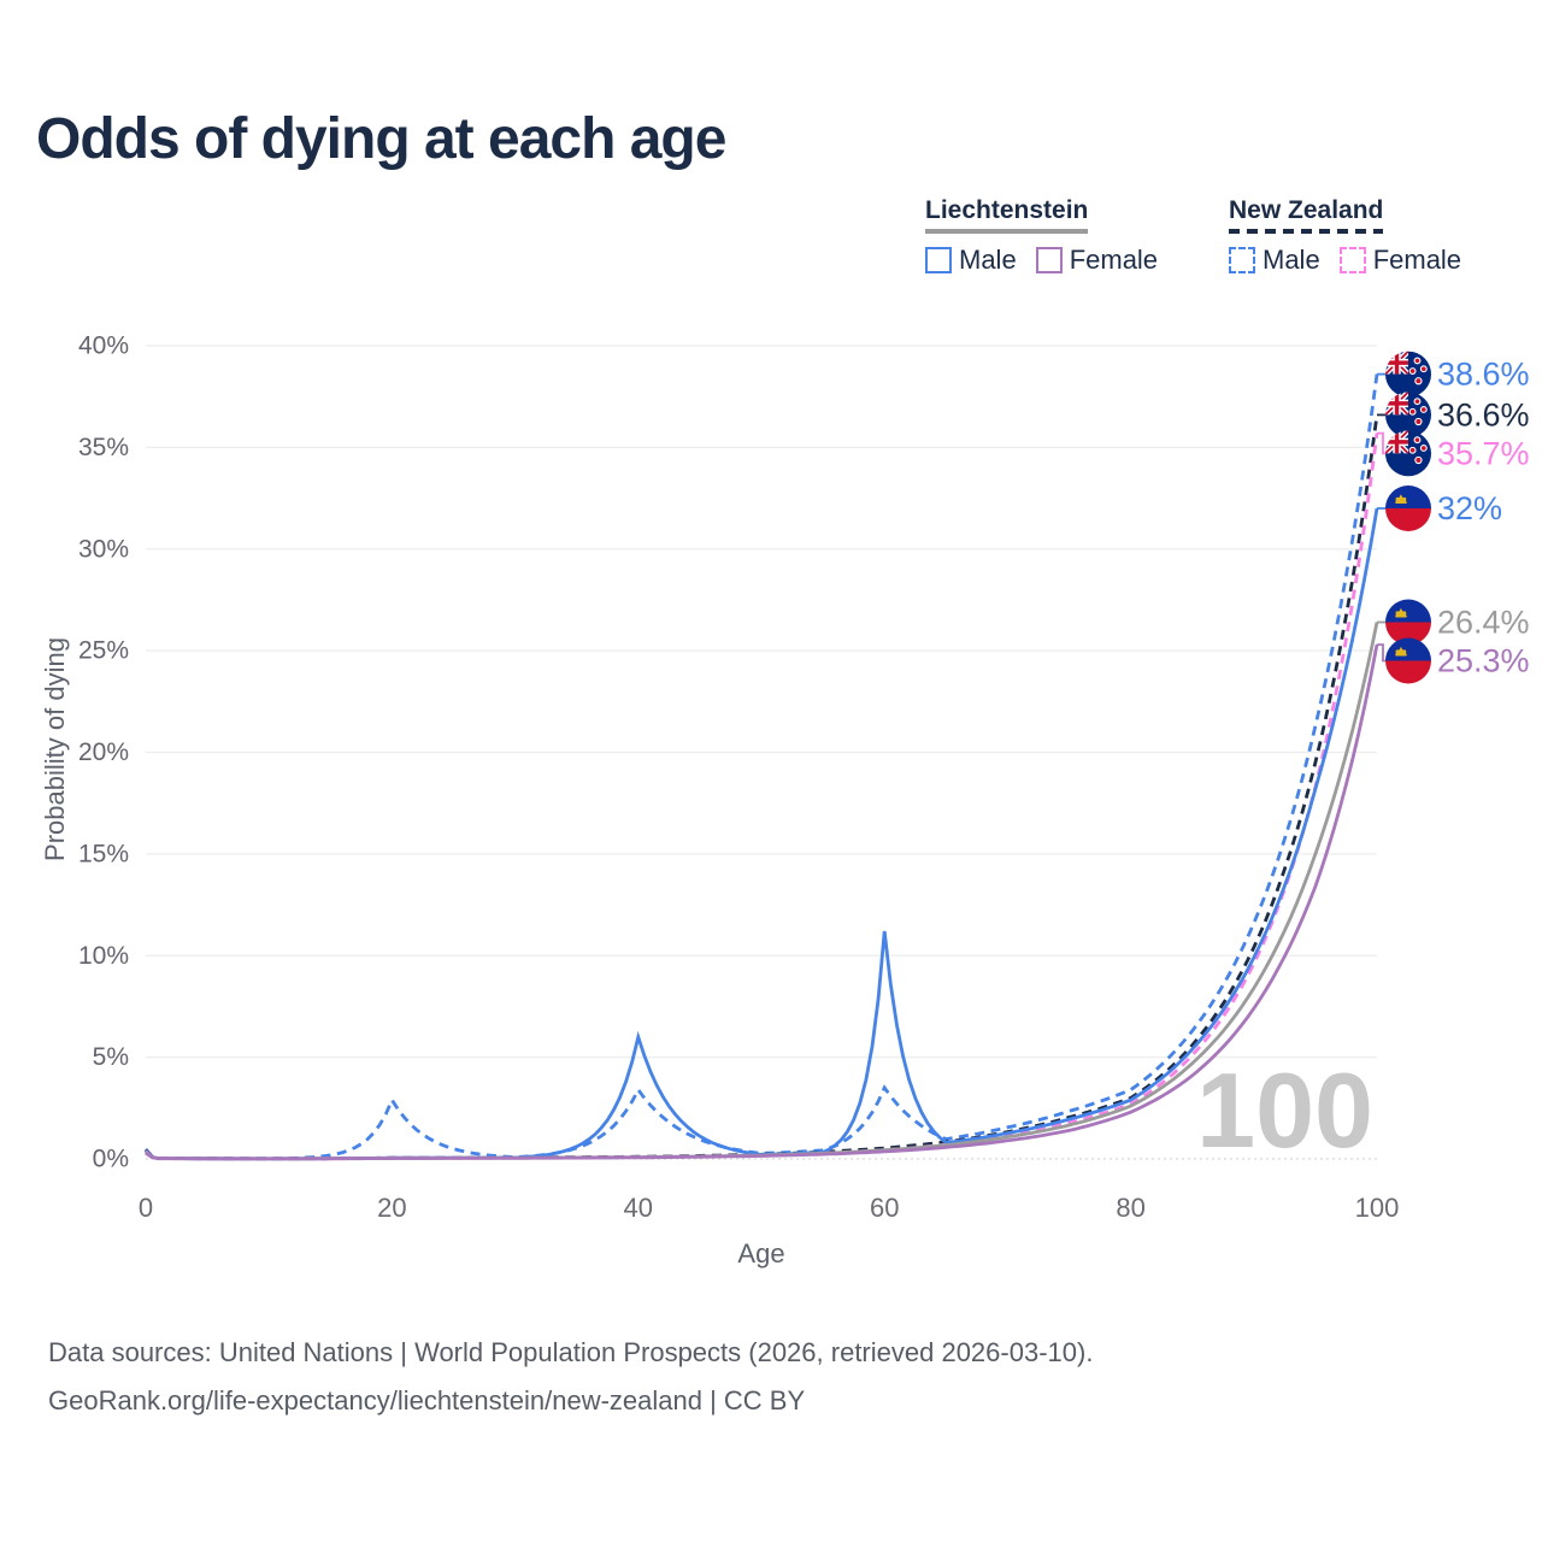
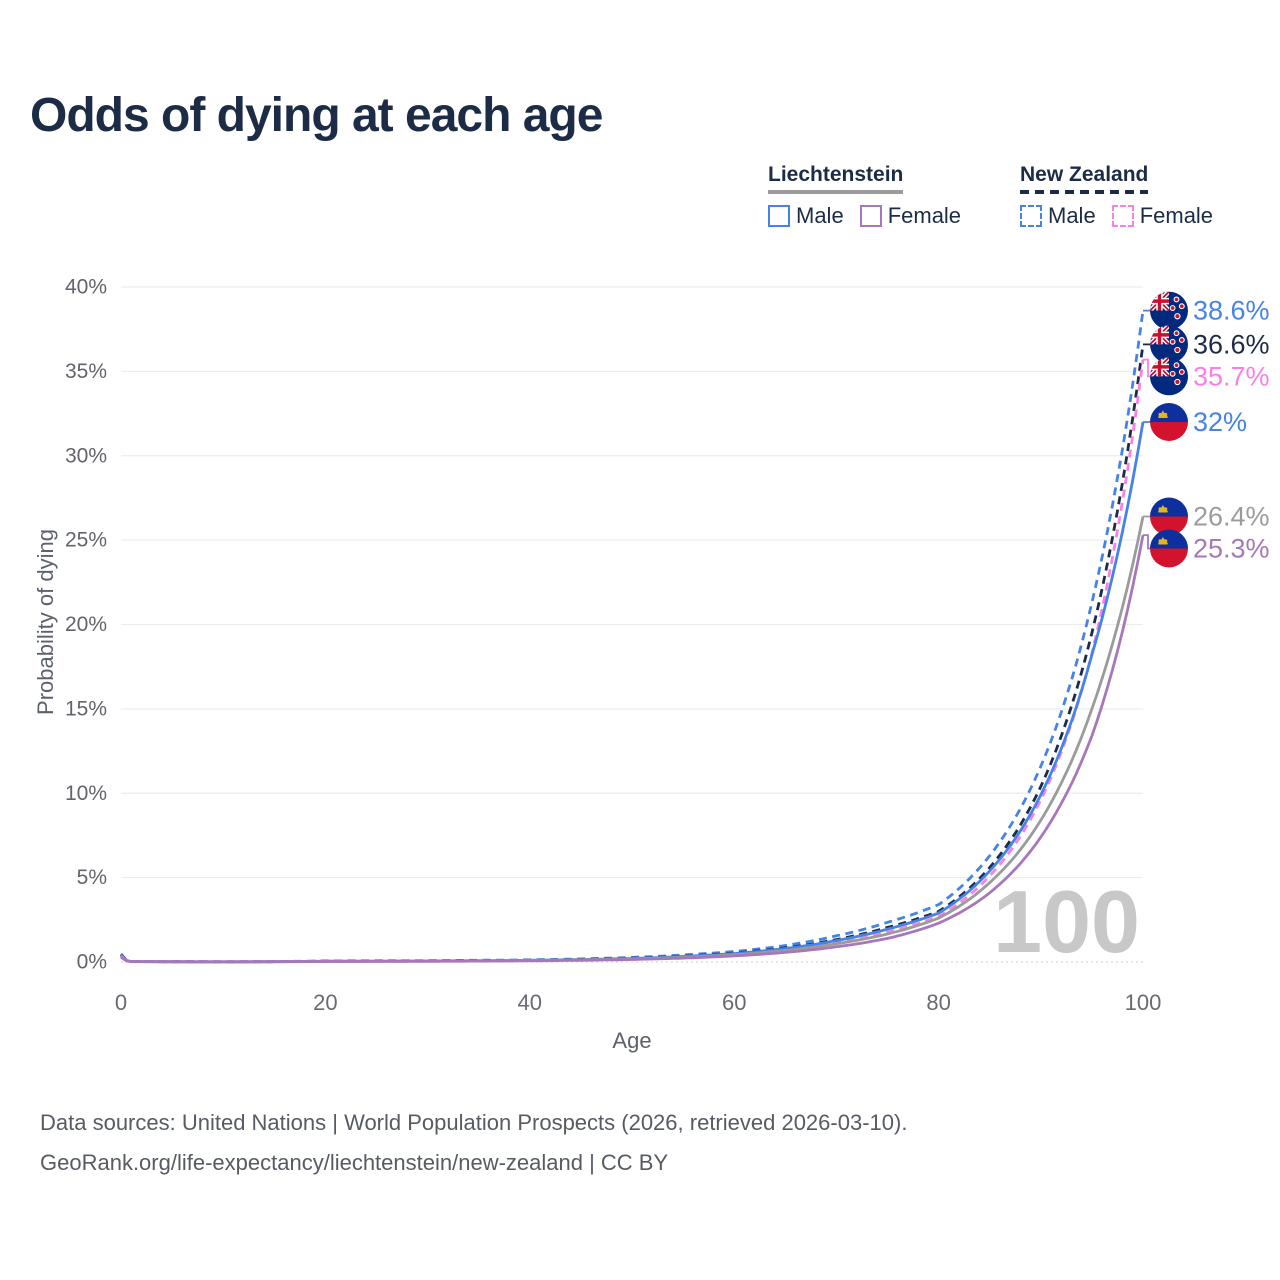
New Zealand Male/20: 2.9% -> 0.1%
New Zealand Male/40: 3.4% -> 0.1%
Liechtenstein Male/40: 6.0% -> 0.1%
New Zealand Male/60: 3.5% -> 0.6%
Liechtenstein Male/60: 11.2% -> 0.5%
